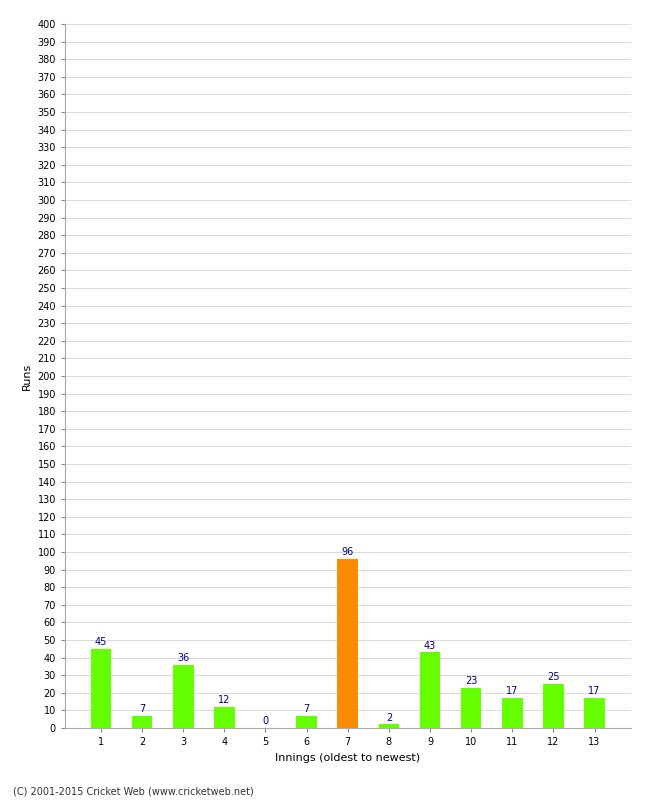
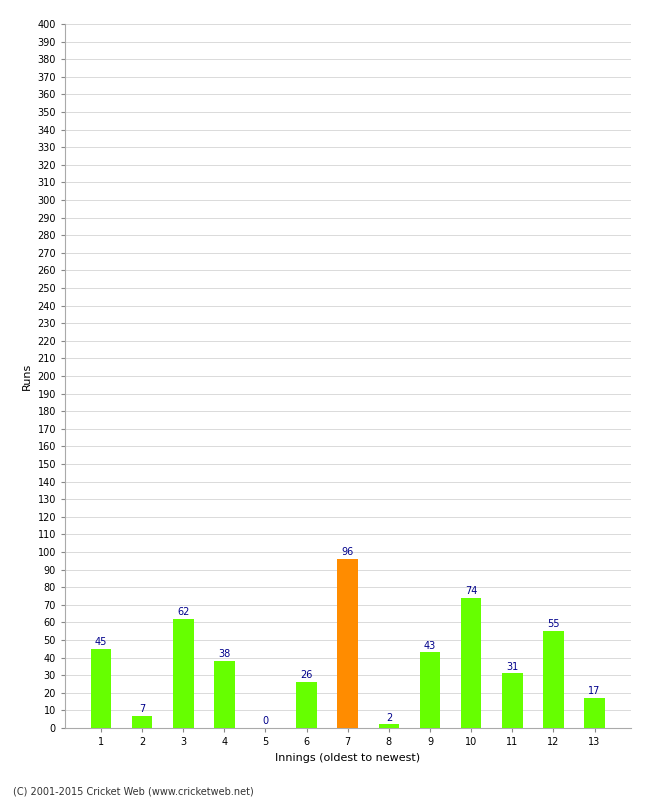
3: 36 -> 62
4: 12 -> 38
6: 7 -> 26
10: 23 -> 74
11: 17 -> 31
12: 25 -> 55
